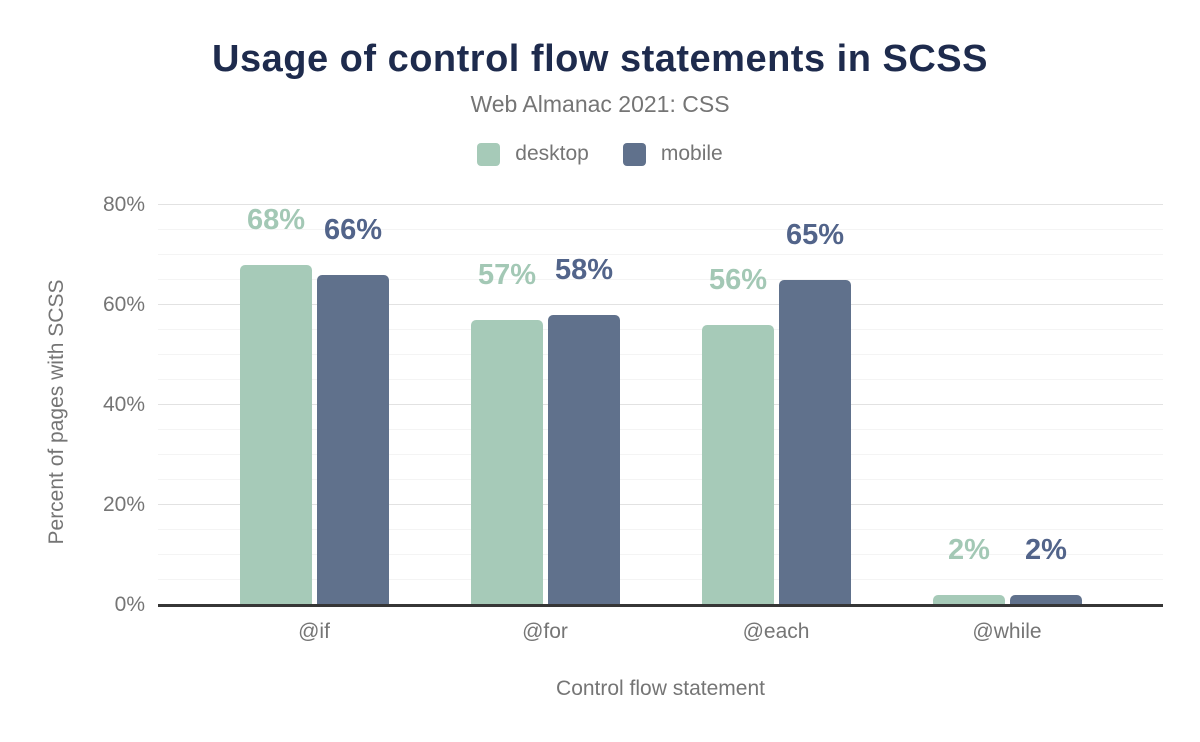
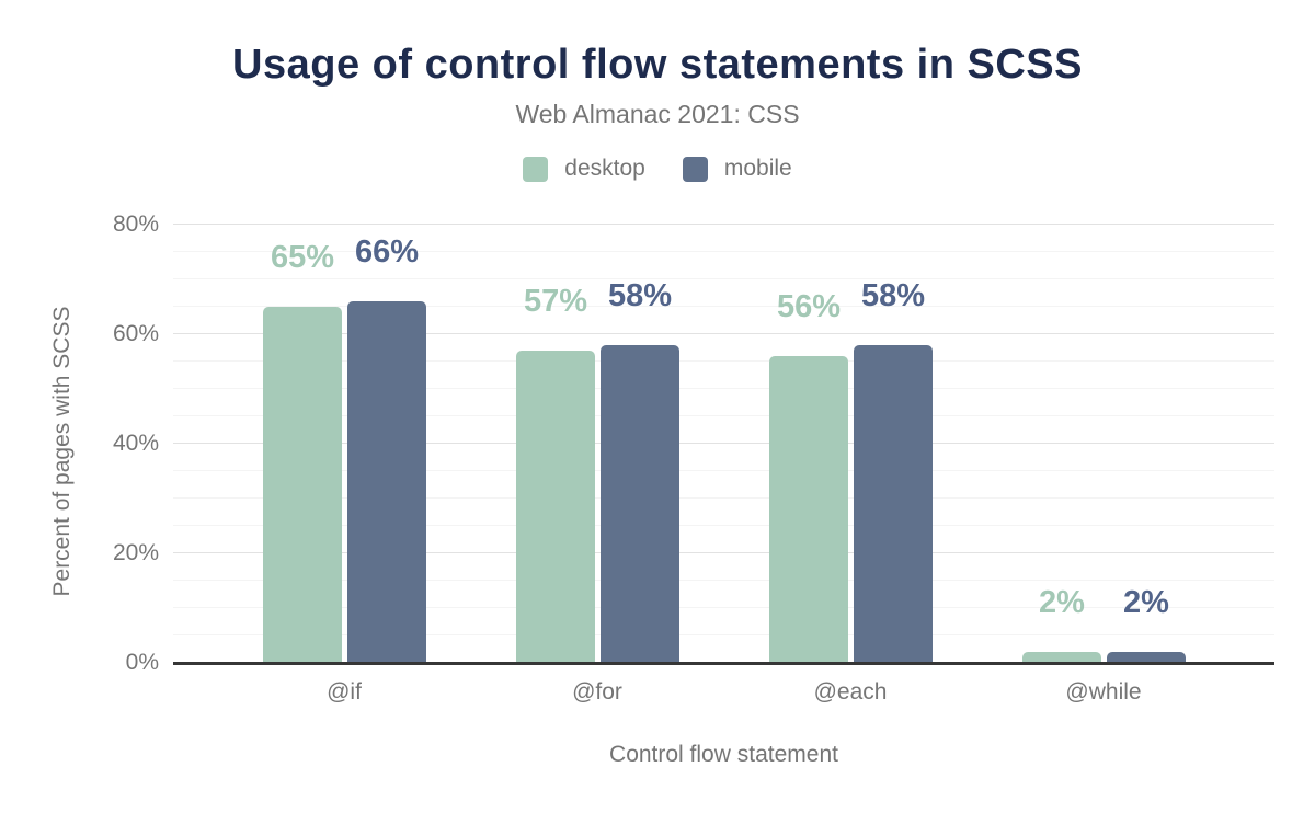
desktop/@if: 68% -> 65%
mobile/@each: 65% -> 58%
